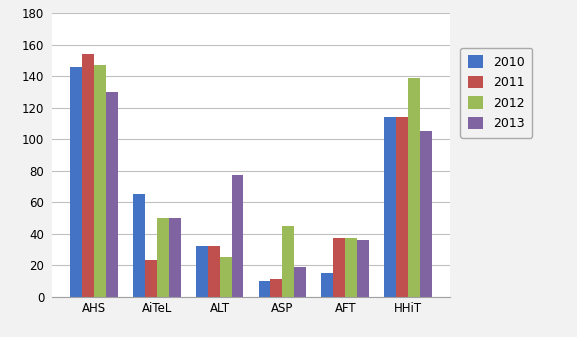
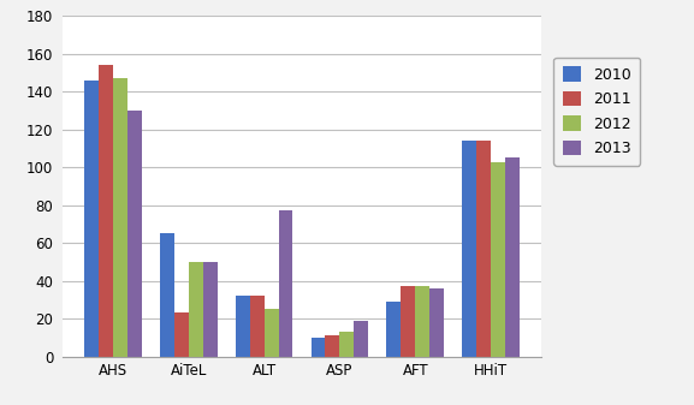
2012/ASP: 45 -> 13
2010/AFT: 15 -> 29
2012/HHiT: 139 -> 103
